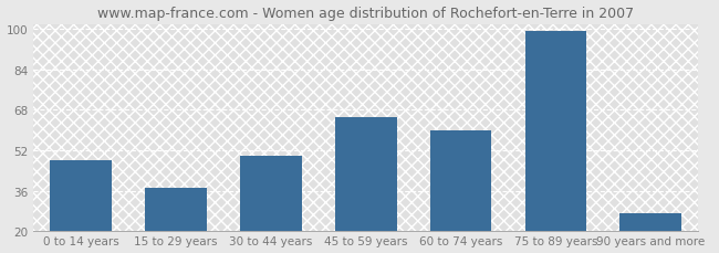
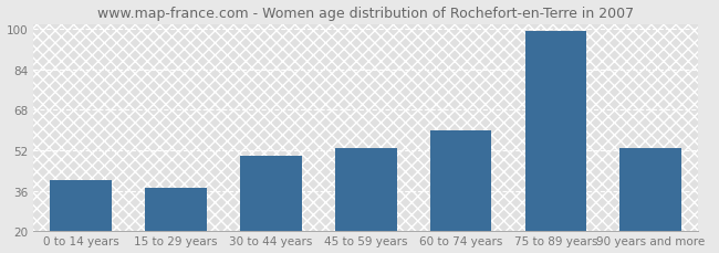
0 to 14 years: 48 -> 40
45 to 59 years: 65 -> 53
90 years and more: 27 -> 53
